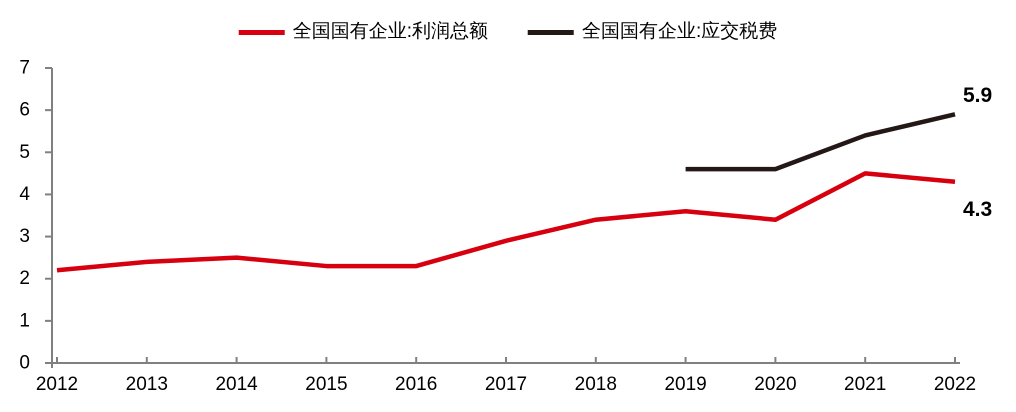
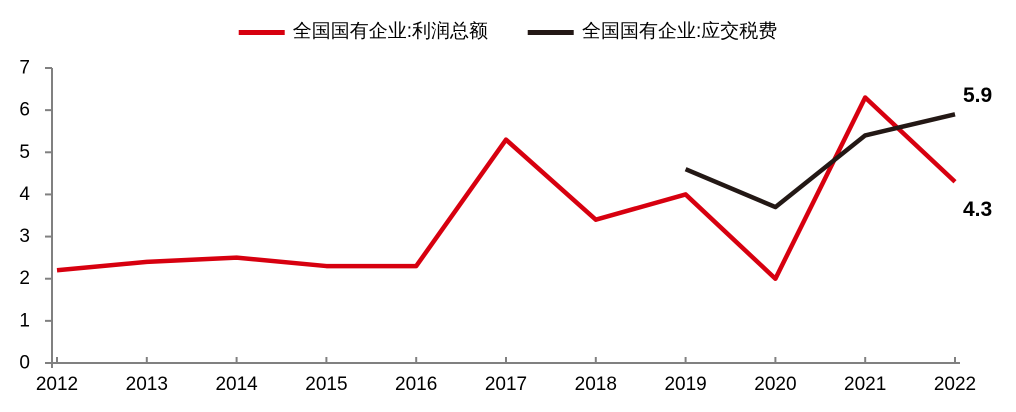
全国国有企业:利润总额/2017: 2.9 -> 5.3
全国国有企业:利润总额/2019: 3.6 -> 4.0
全国国有企业:利润总额/2020: 3.4 -> 2.0
全国国有企业:应交税费/2020: 4.6 -> 3.7
全国国有企业:利润总额/2021: 4.5 -> 6.3
